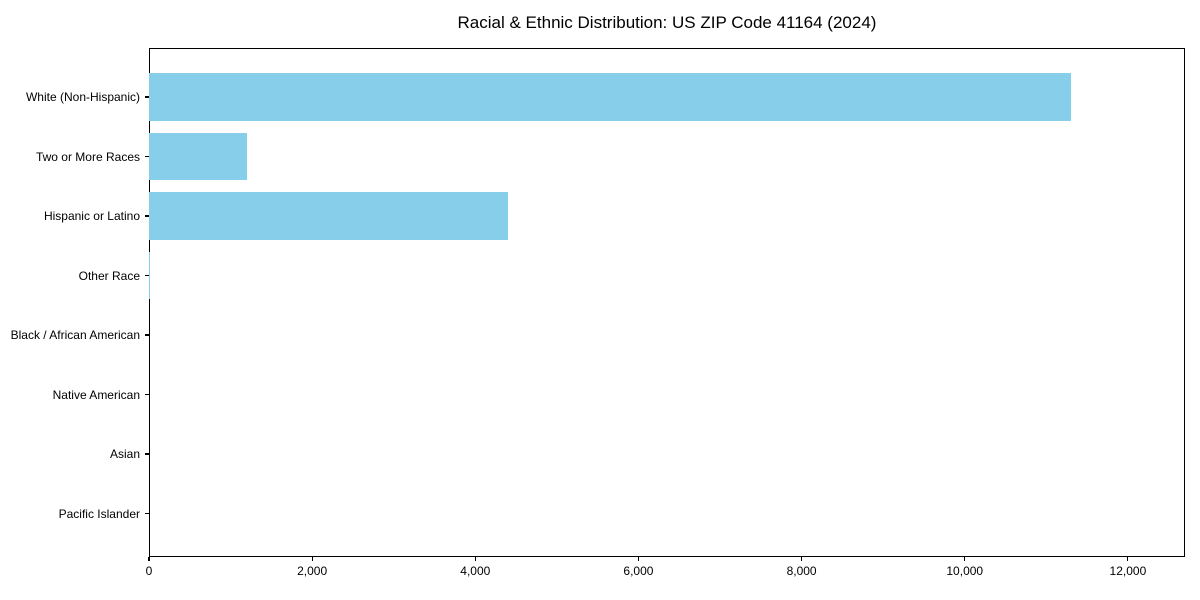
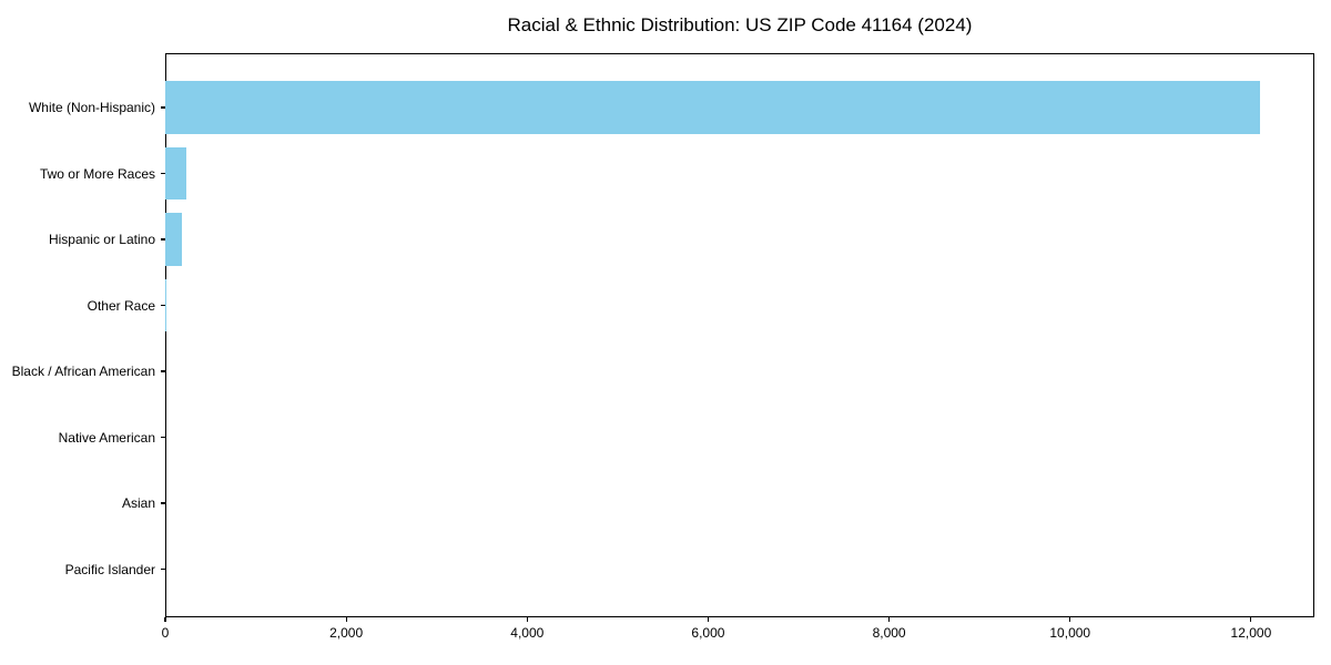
White (Non-Hispanic): 11300 -> 12100
Two or More Races: 1200 -> 200
Hispanic or Latino: 4400 -> 200
